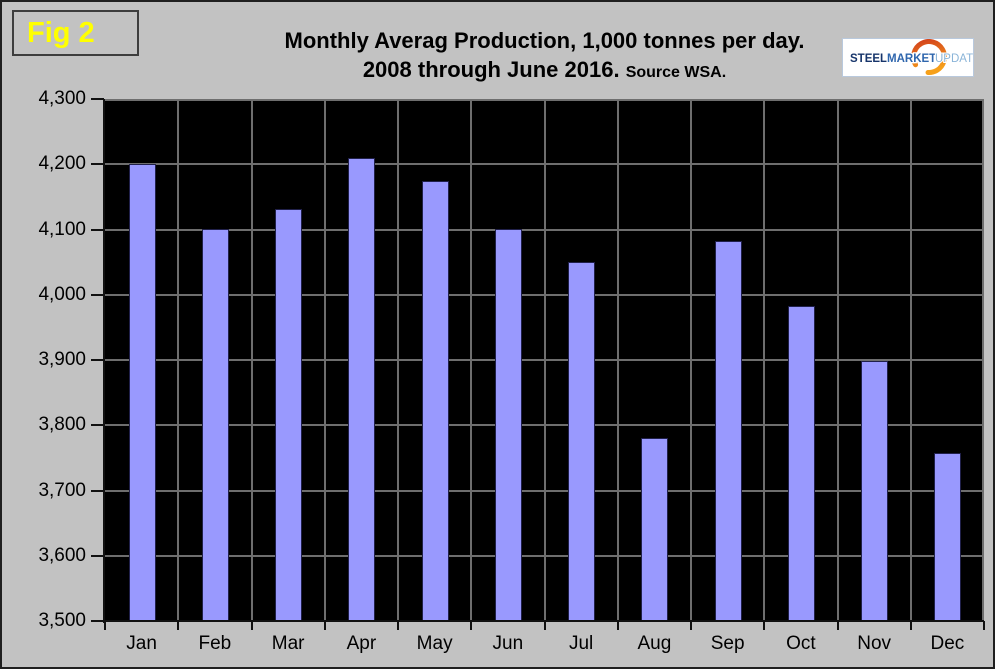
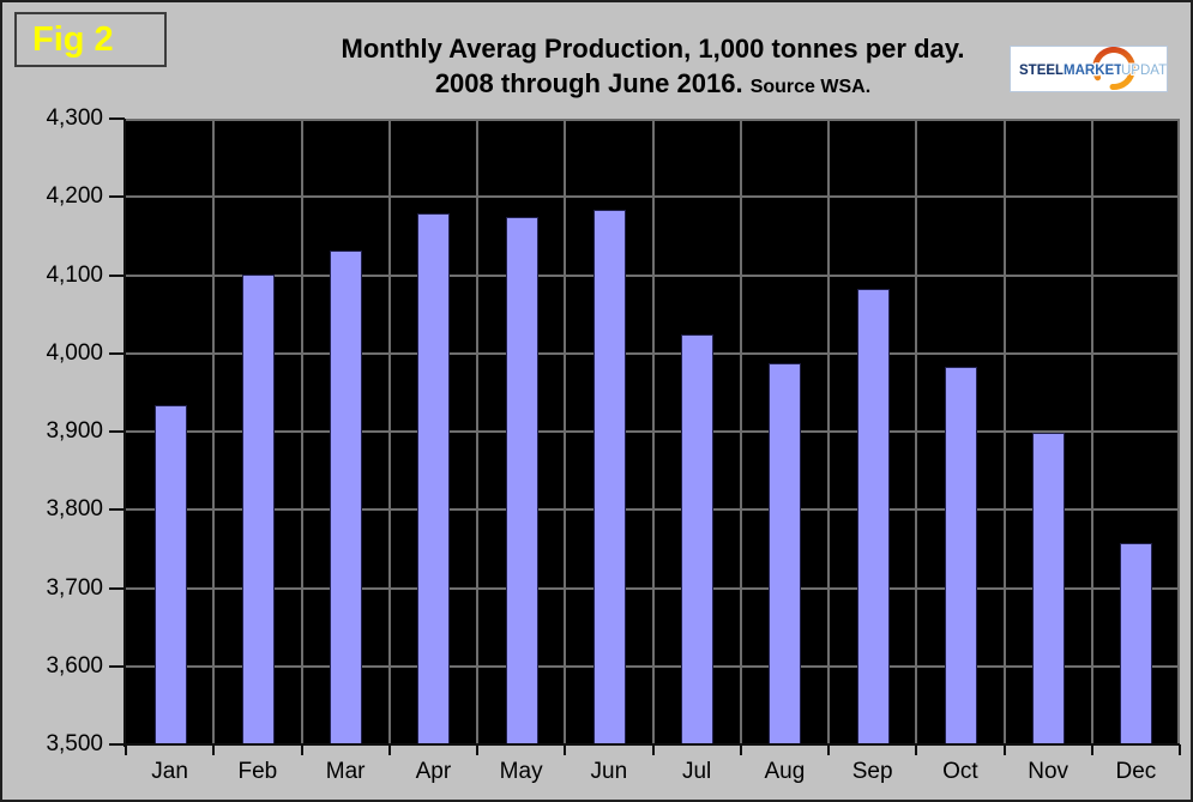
Jan: 4200 -> 3930
Apr: 4210 -> 4180
Jun: 4100 -> 4180
Jul: 4050 -> 4020
Aug: 3780 -> 3990
